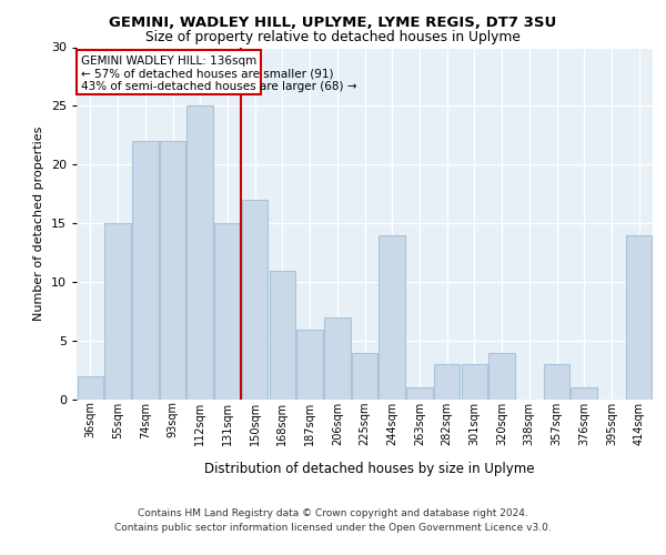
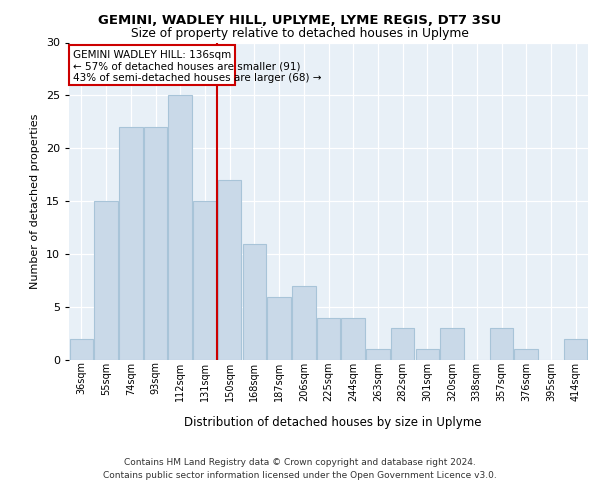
244sqm: 14 -> 4
301sqm: 3 -> 1
320sqm: 4 -> 3
414sqm: 14 -> 2
